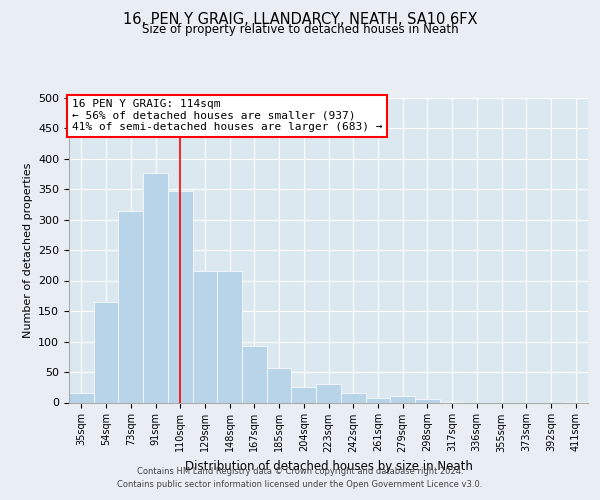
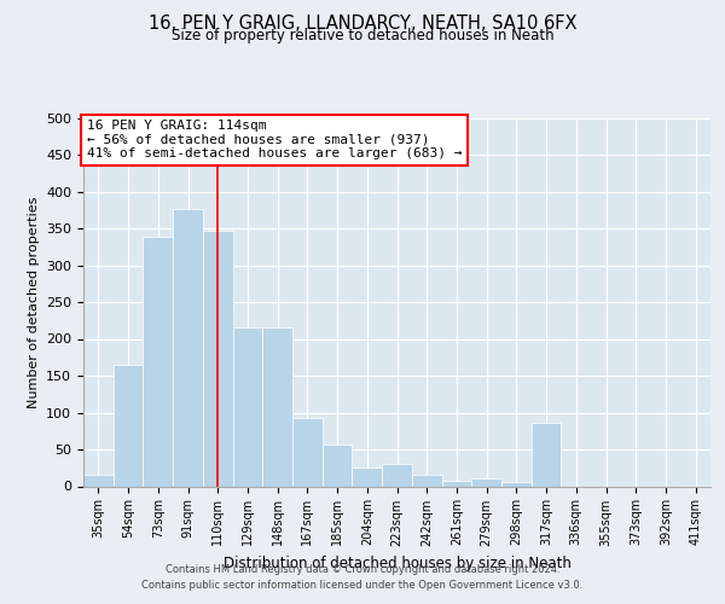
73sqm: 314 -> 338
317sqm: 1 -> 86
